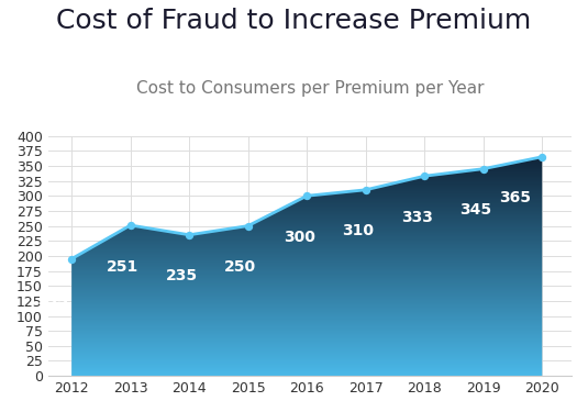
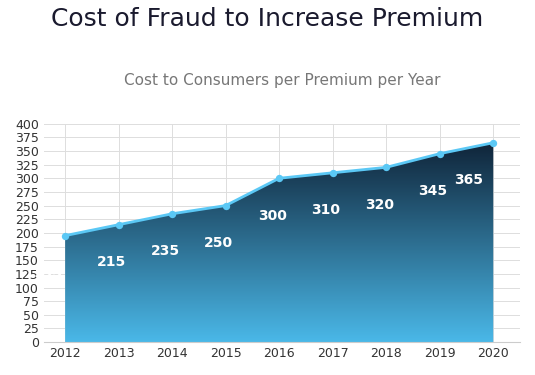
2013: 251 -> 215
2018: 333 -> 320
